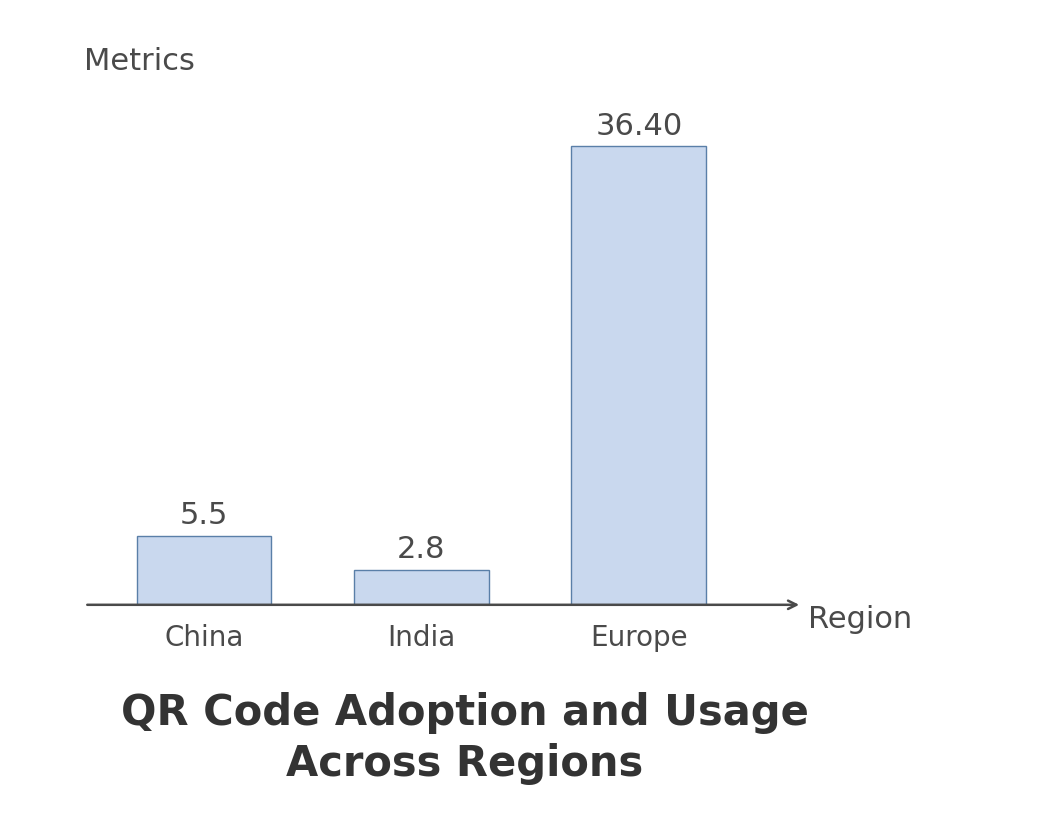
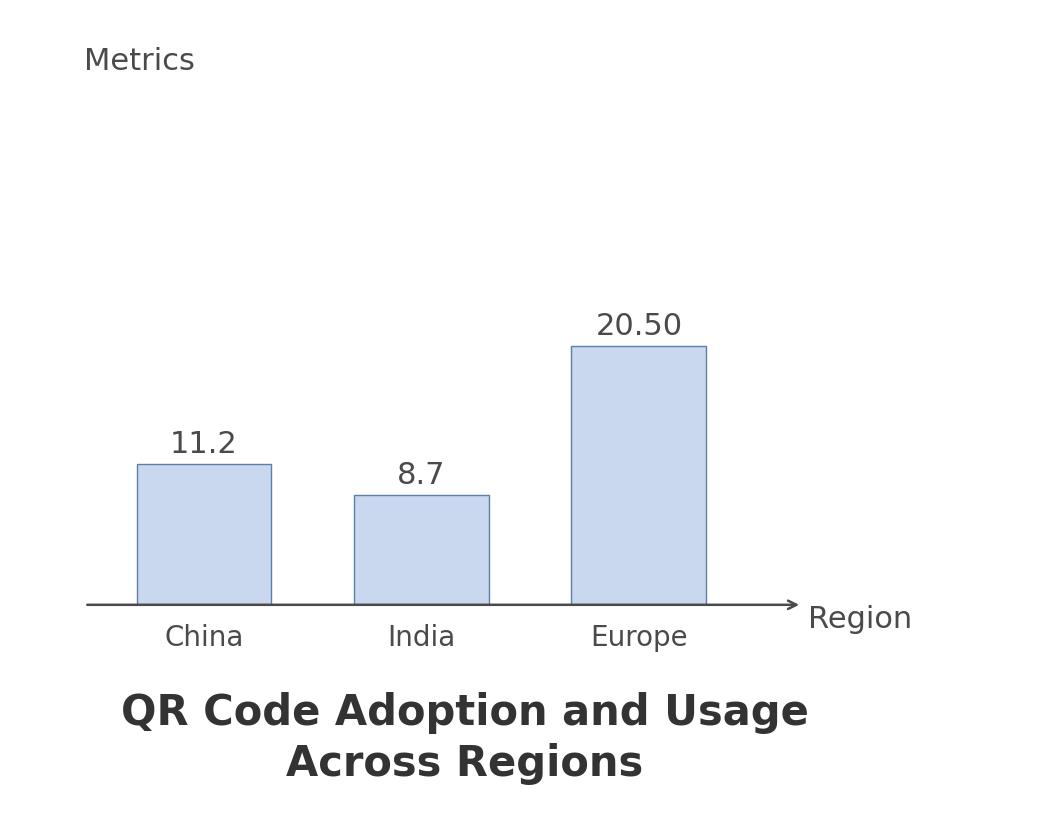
China: 5.5 -> 11.2
India: 2.8 -> 8.7
Europe: 36.40 -> 20.50
